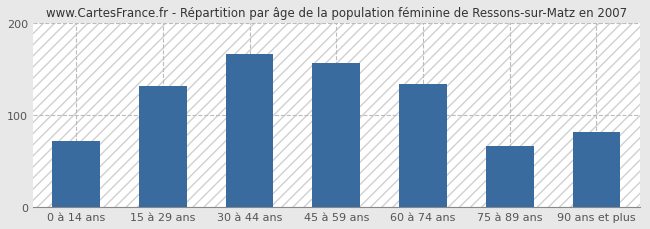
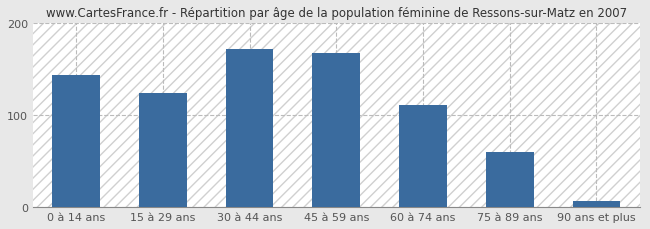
0 à 14 ans: 72 -> 143
15 à 29 ans: 132 -> 124
30 à 44 ans: 166 -> 172
45 à 59 ans: 156 -> 167
60 à 74 ans: 134 -> 111
75 à 89 ans: 66 -> 60
90 ans et plus: 82 -> 7
